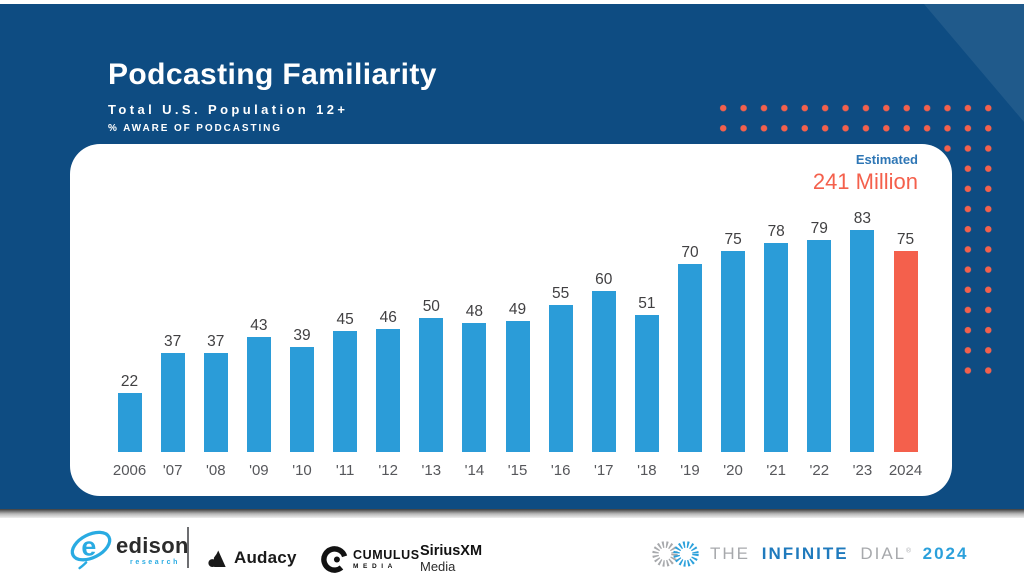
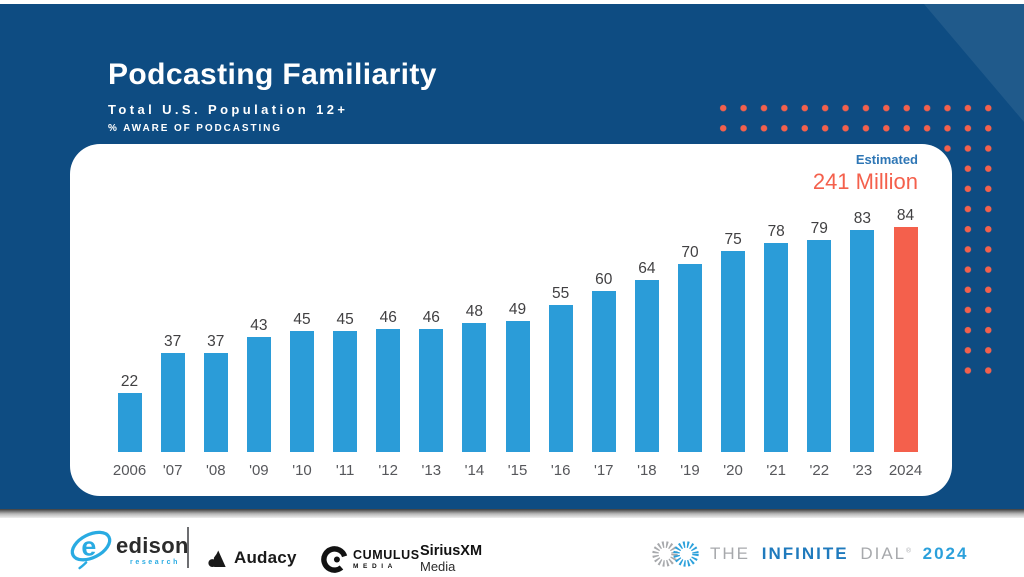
'10: 39 -> 45
'13: 50 -> 46
'18: 51 -> 64
2024: 75 -> 84
